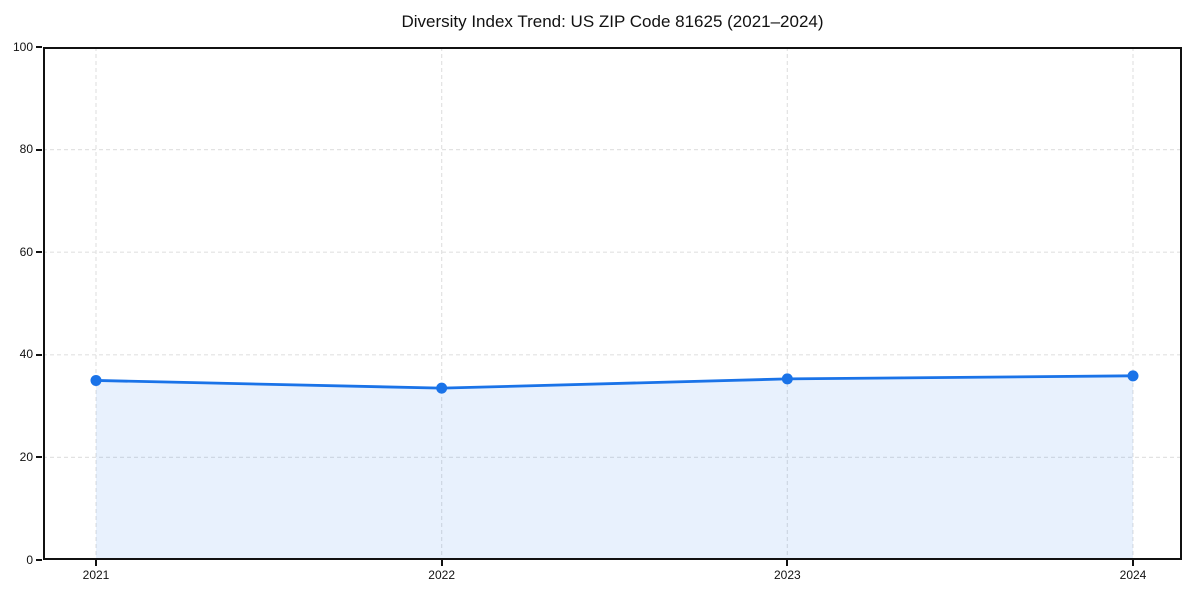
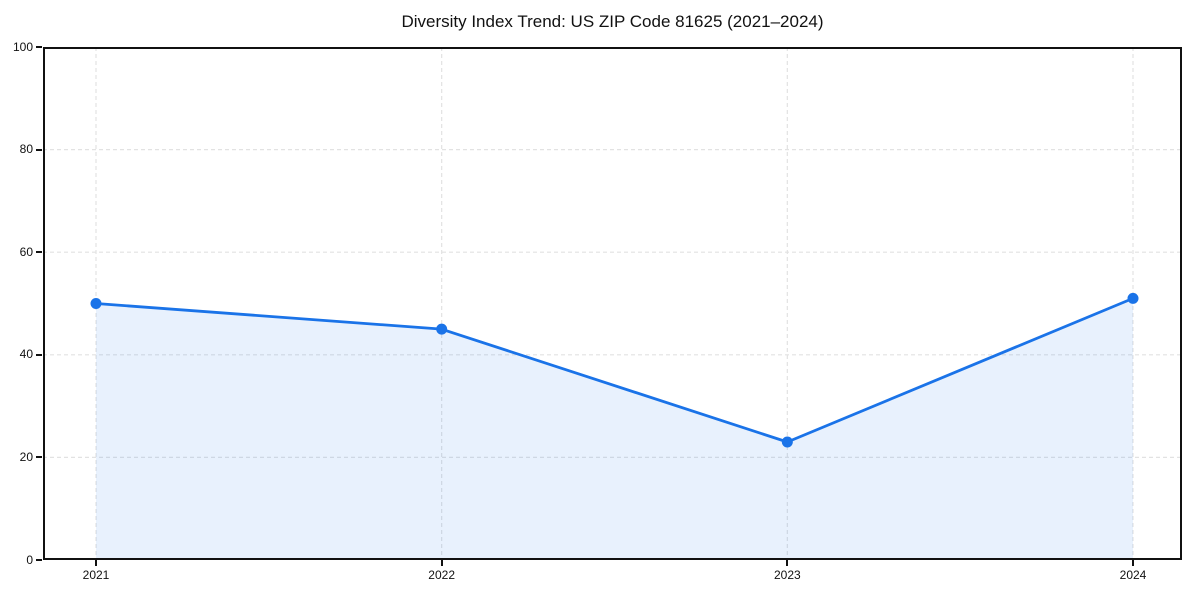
2021: 35 -> 50
2022: 34 -> 45
2023: 35 -> 23
2024: 36 -> 51
